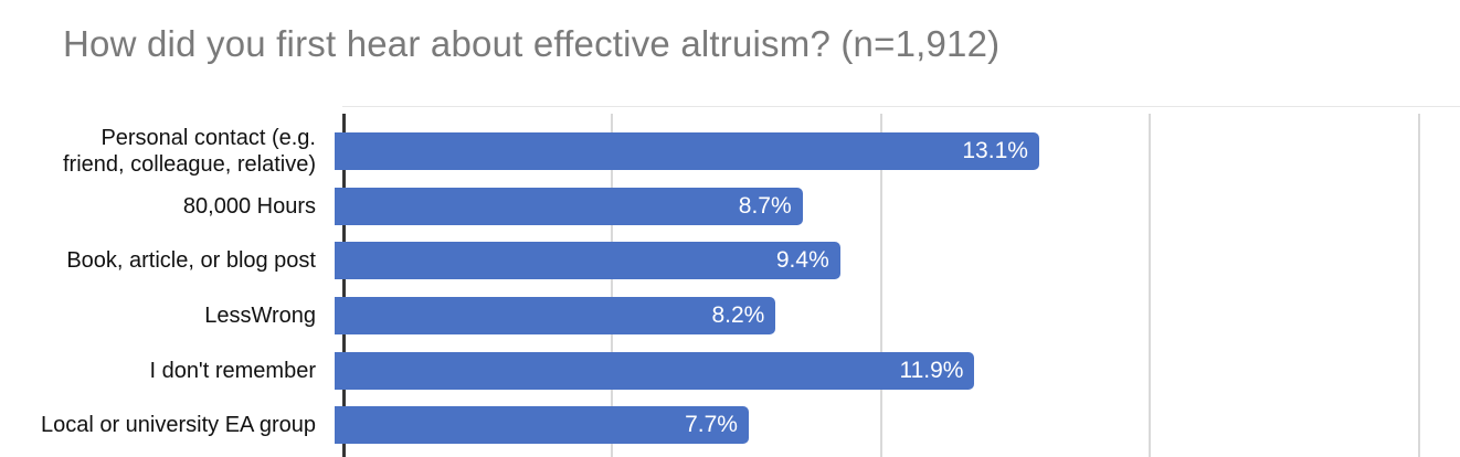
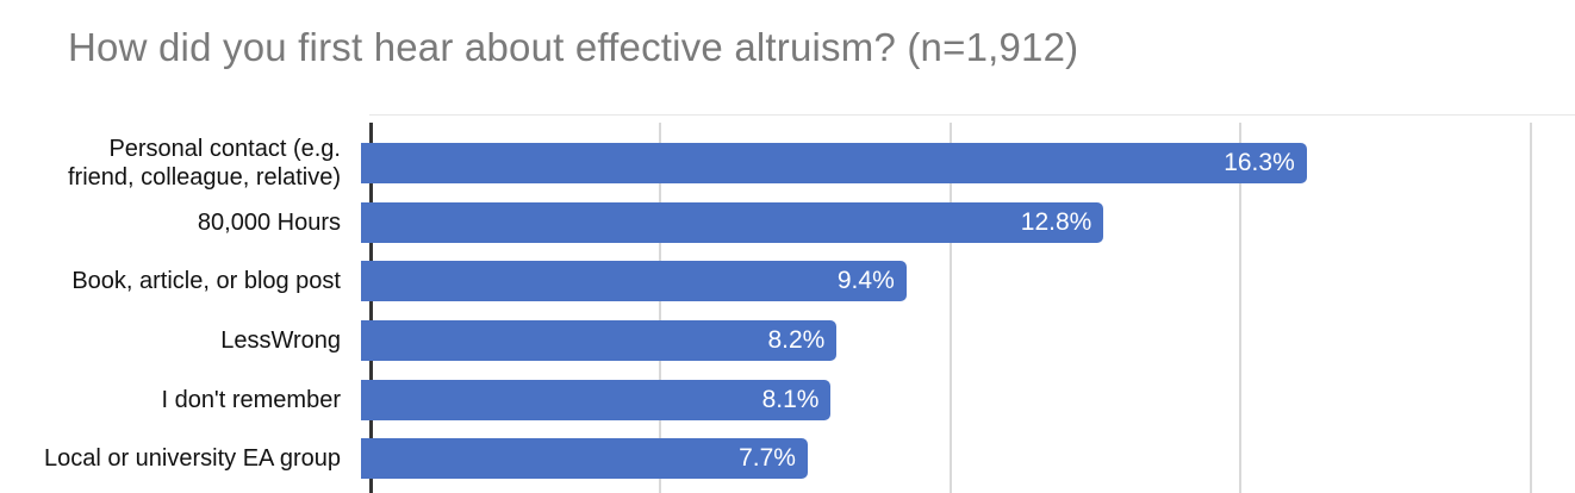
Personal contact (e.g. friend, colleague, relative): 13.1% -> 16.3%
80,000 Hours: 8.7% -> 12.8%
I don't remember: 11.9% -> 8.1%
